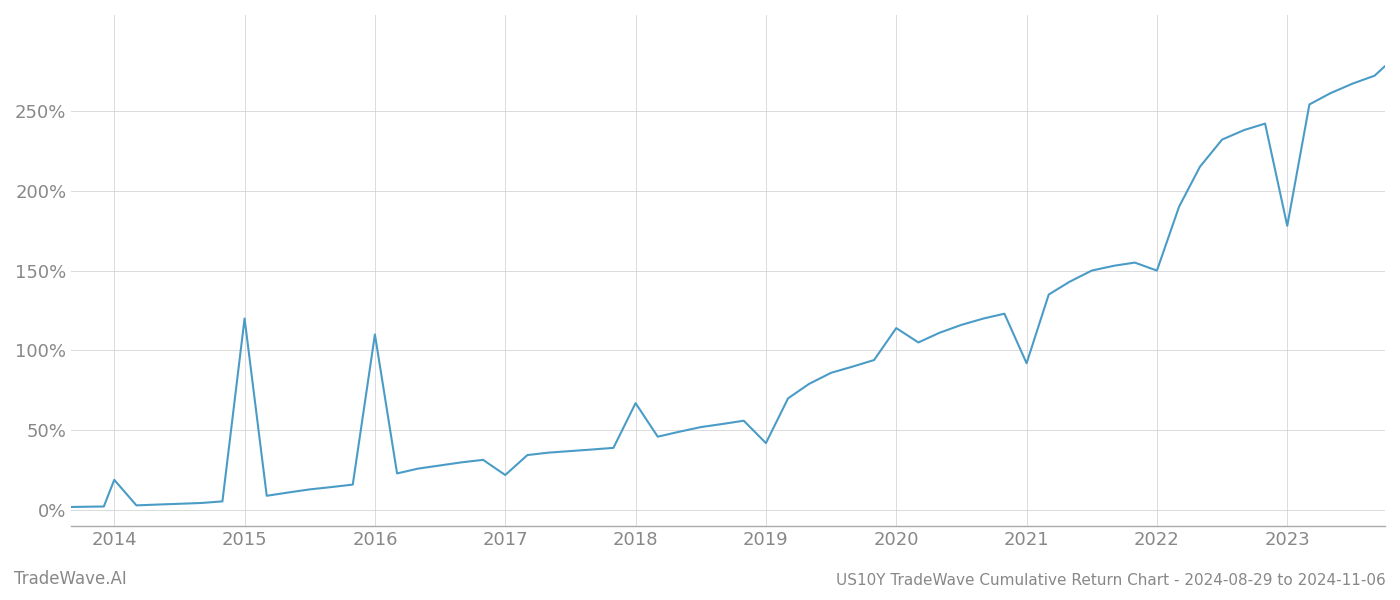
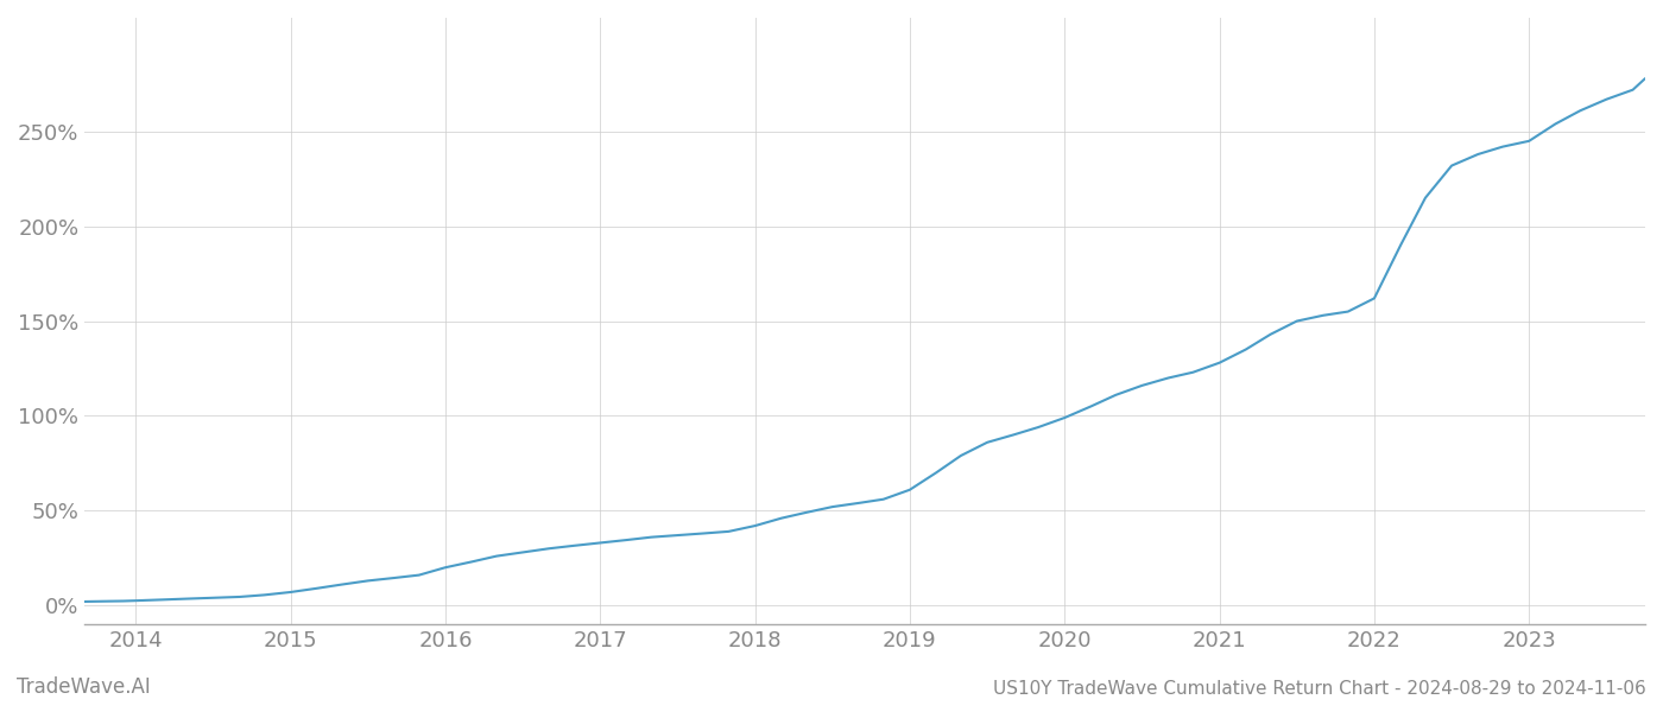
2014: 19% -> 2%
2015: 120% -> 7%
2016: 110% -> 20%
2017: 22% -> 33%
2018: 67% -> 42%
2019: 42% -> 61%
2020: 114% -> 99%
2021: 92% -> 128%
2022: 150% -> 162%
2023: 178% -> 245%
